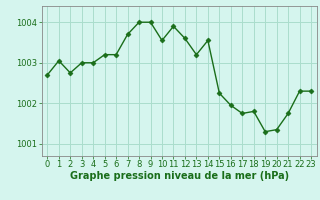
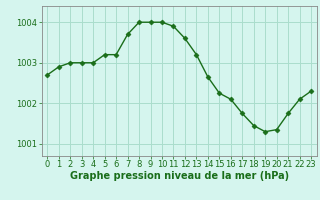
1: 1003.05 -> 1002.90
2: 1002.75 -> 1003.00
10: 1003.55 -> 1004.00
14: 1003.55 -> 1002.65
16: 1001.95 -> 1002.10
18: 1001.80 -> 1001.45
22: 1002.30 -> 1002.10
